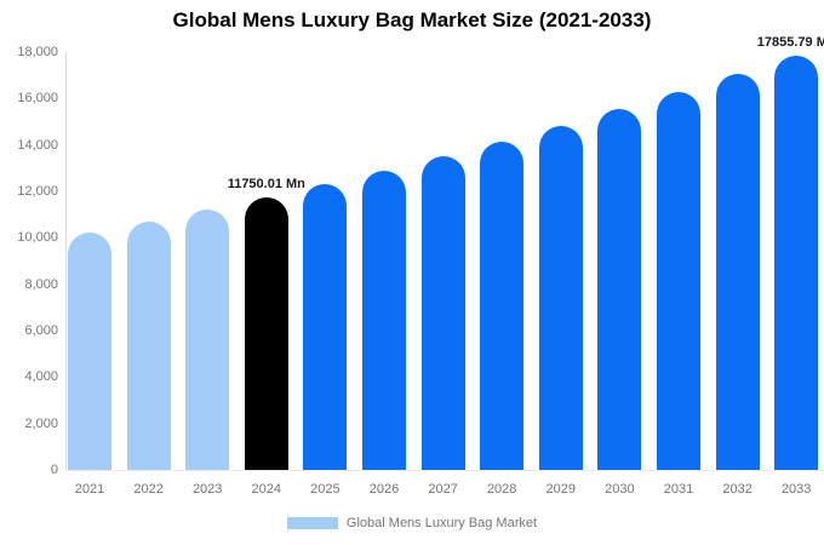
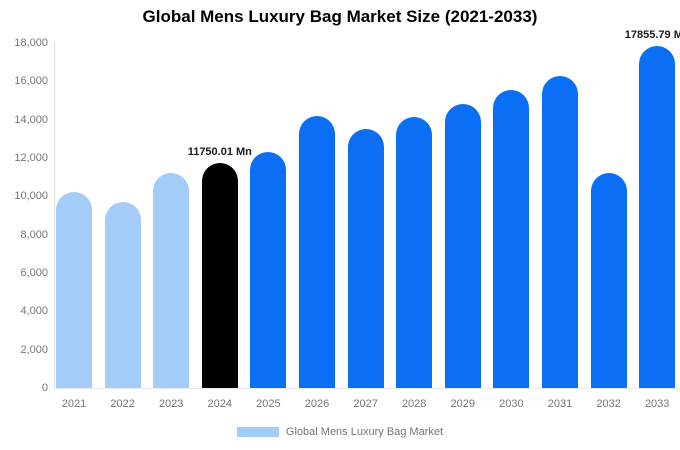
2022: 10700 -> 9700
2026: 12900 -> 14200
2032: 17000 -> 11200
